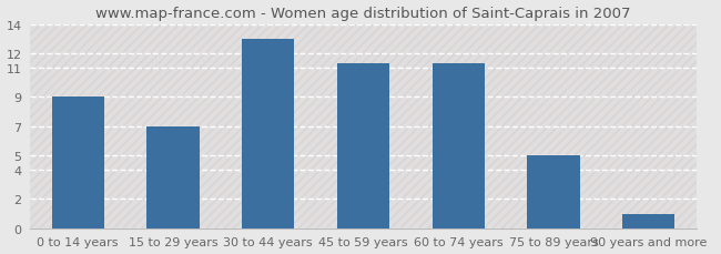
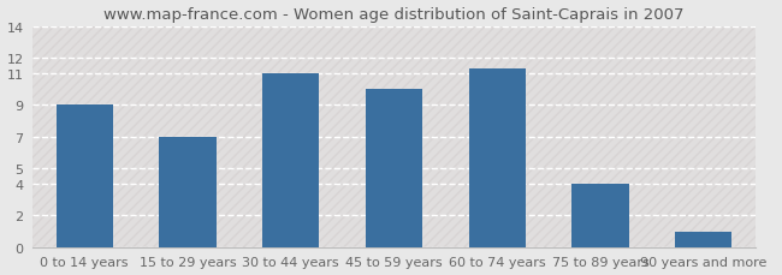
30 to 44 years: 13.0 -> 11.0
45 to 59 years: 11.3 -> 10.0
75 to 89 years: 5.0 -> 4.0
